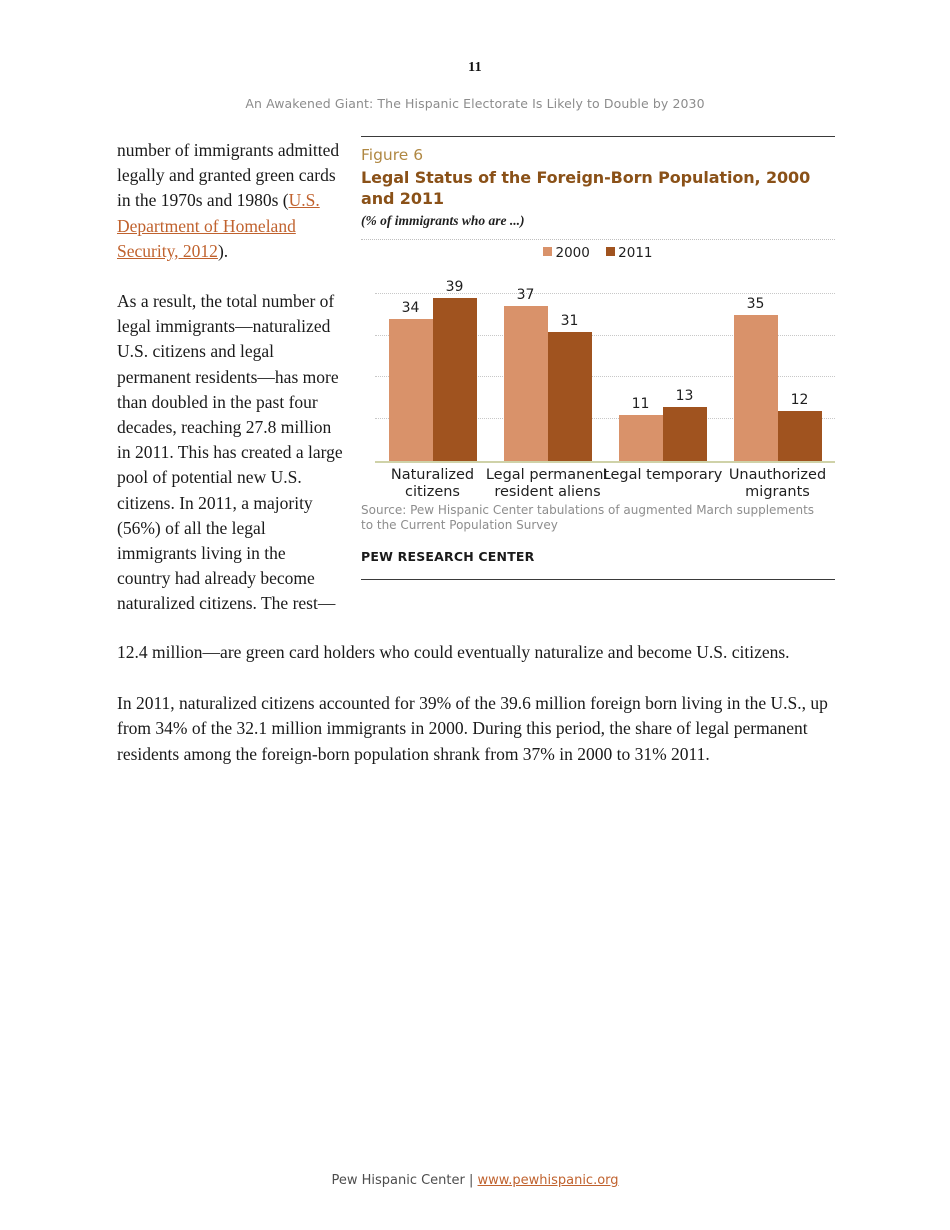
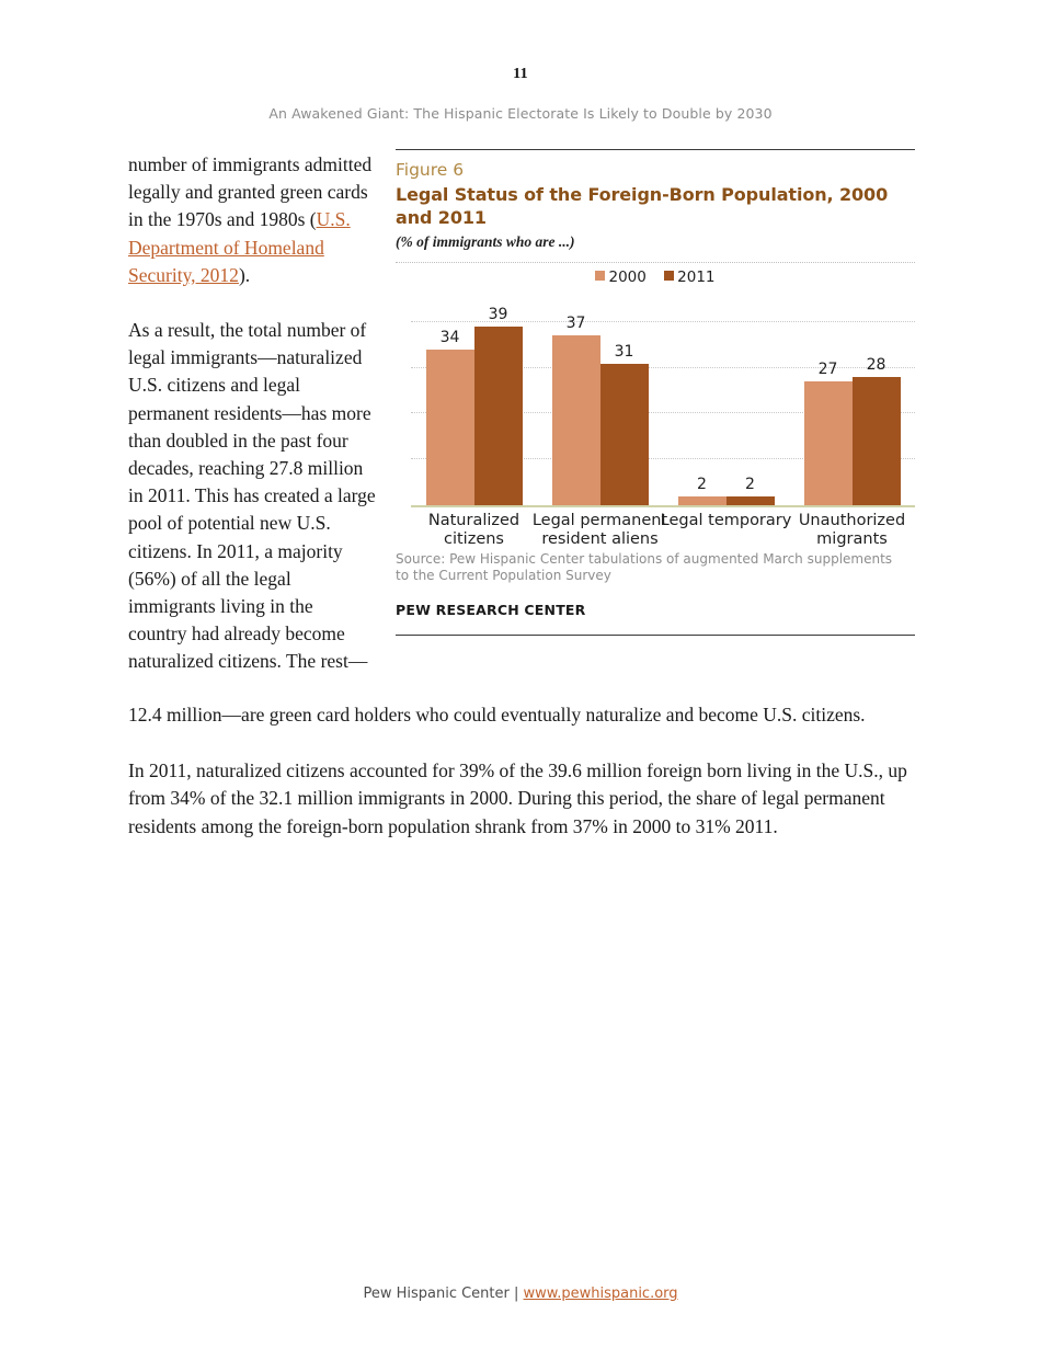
2000/Legal temporary: 11 -> 2
2011/Legal temporary: 13 -> 2
2000/Unauthorized migrants: 35 -> 27
2011/Unauthorized migrants: 12 -> 28
